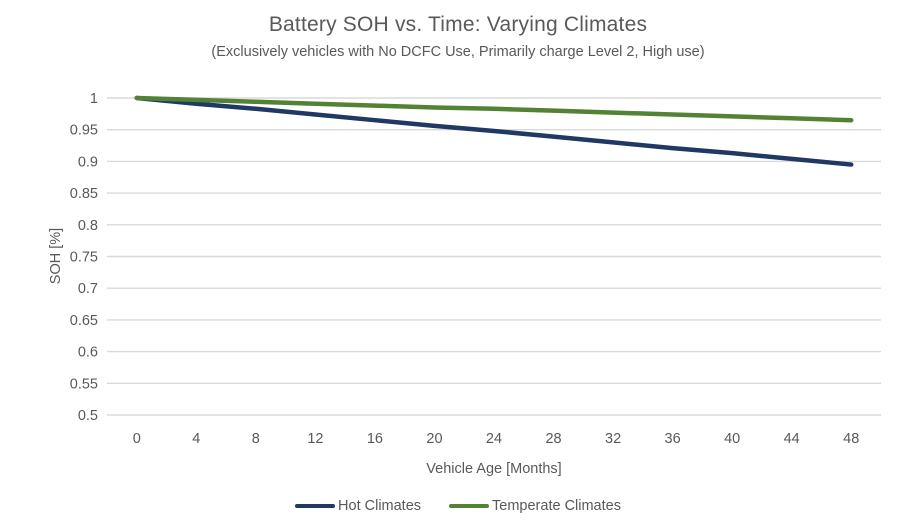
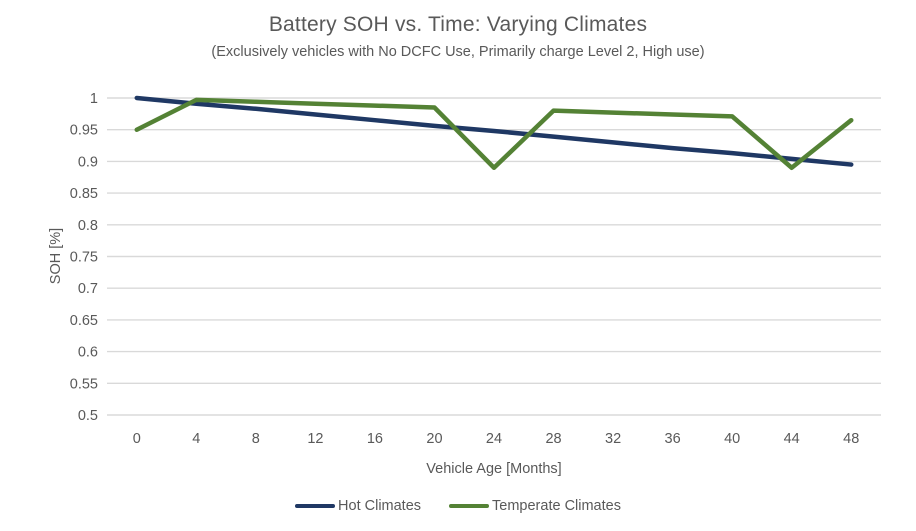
Temperate Climates/0: 1.00 -> 0.95
Temperate Climates/24: 0.98 -> 0.89
Temperate Climates/44: 0.97 -> 0.89
